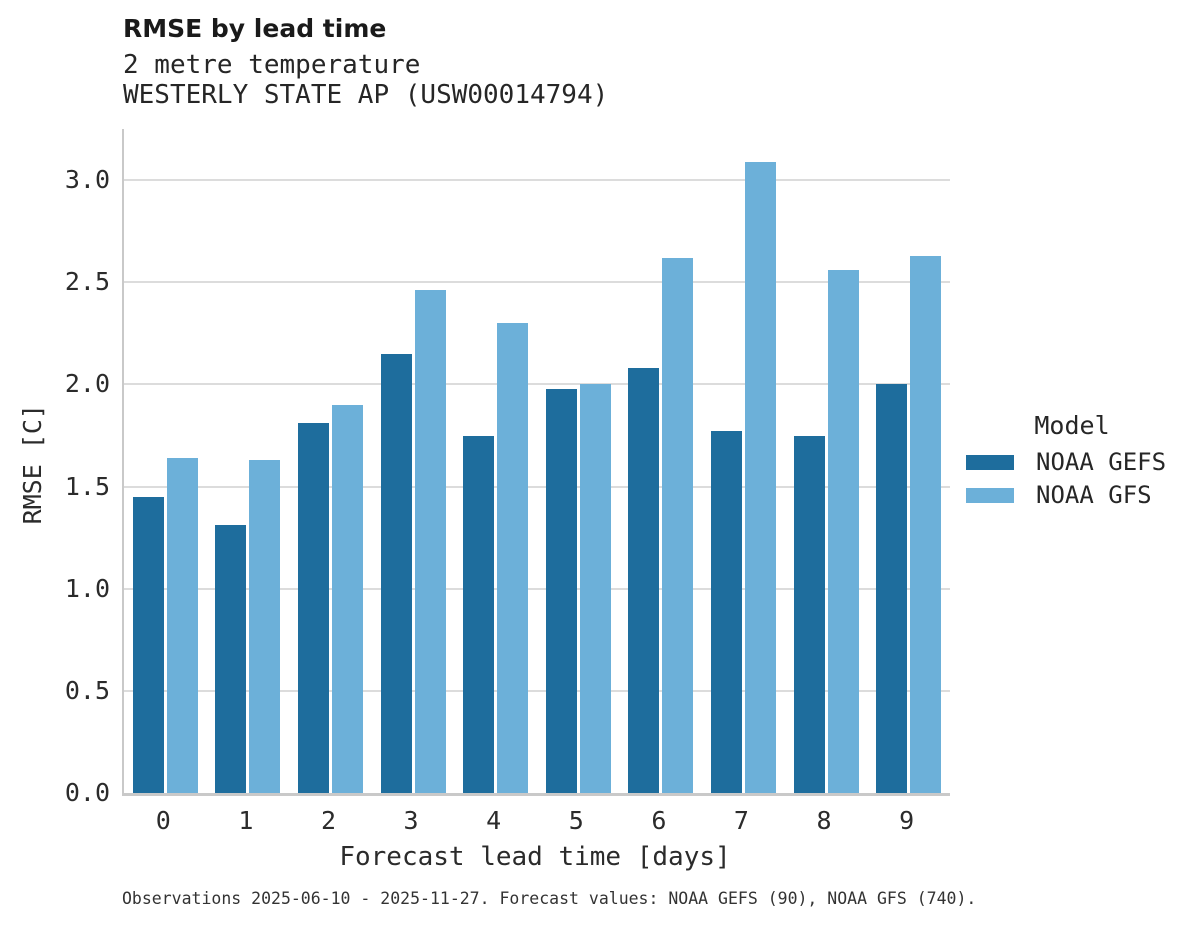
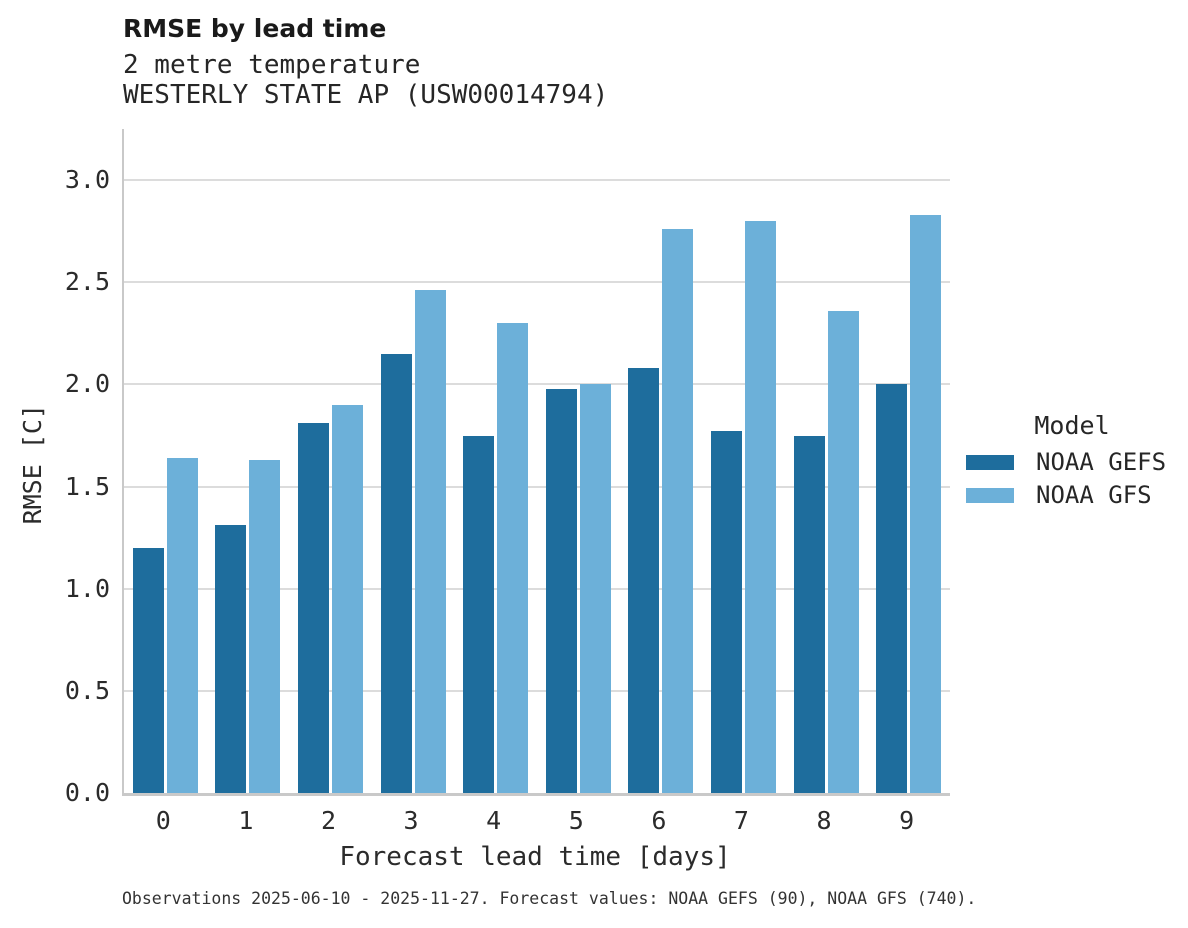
NOAA GEFS/0: 1.45 -> 1.20
NOAA GFS/6: 2.62 -> 2.76
NOAA GFS/7: 3.09 -> 2.80
NOAA GFS/8: 2.56 -> 2.36
NOAA GFS/9: 2.63 -> 2.83
